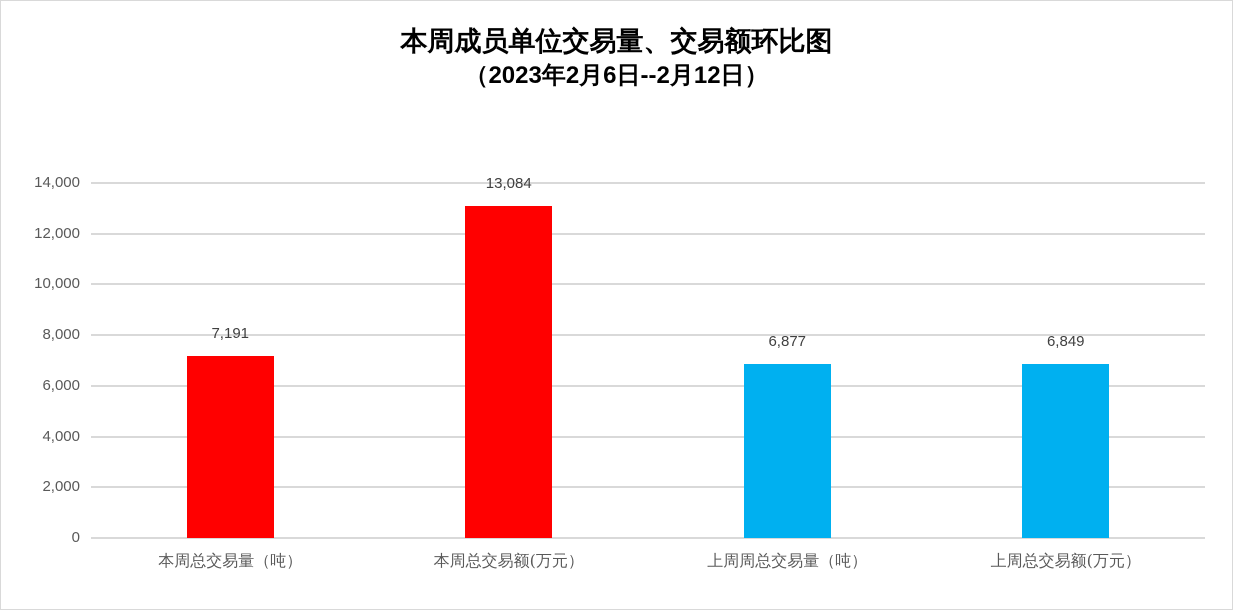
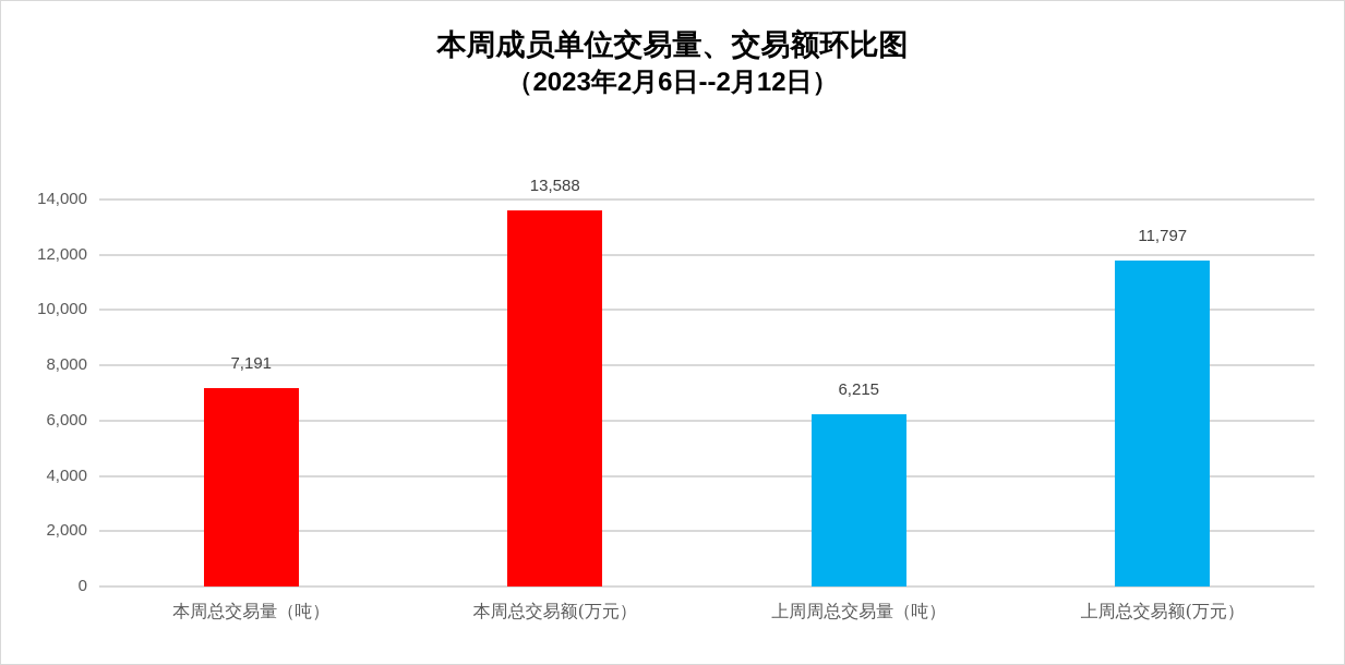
本周总交易额(万元）: 13,084 -> 13,588
上周周总交易量（吨）: 6,877 -> 6,215
上周总交易额(万元）: 6,849 -> 11,797
